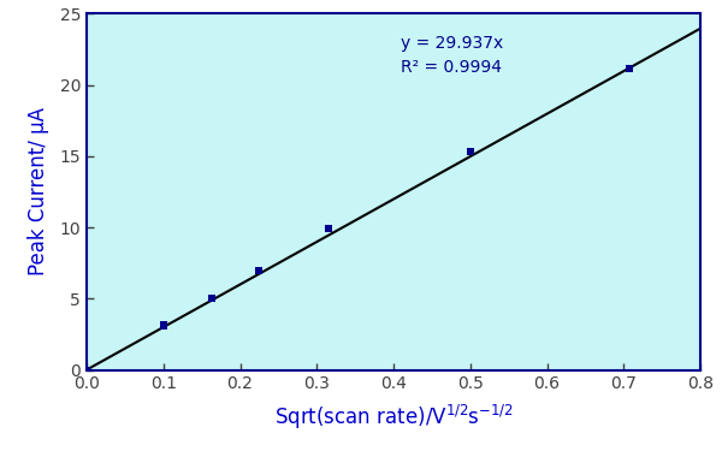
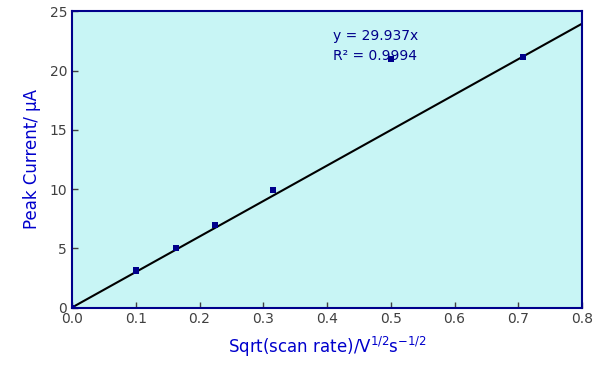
0.5: 15.3 -> 21.0
